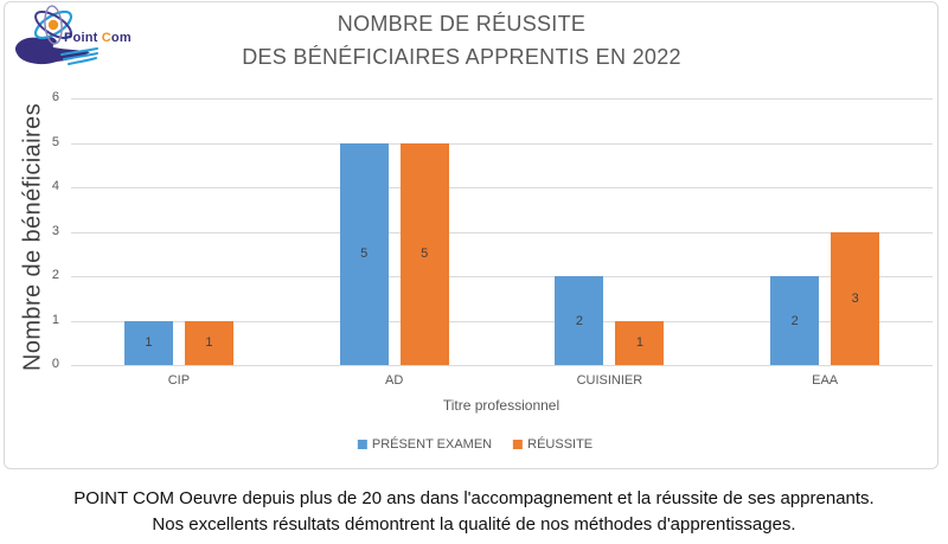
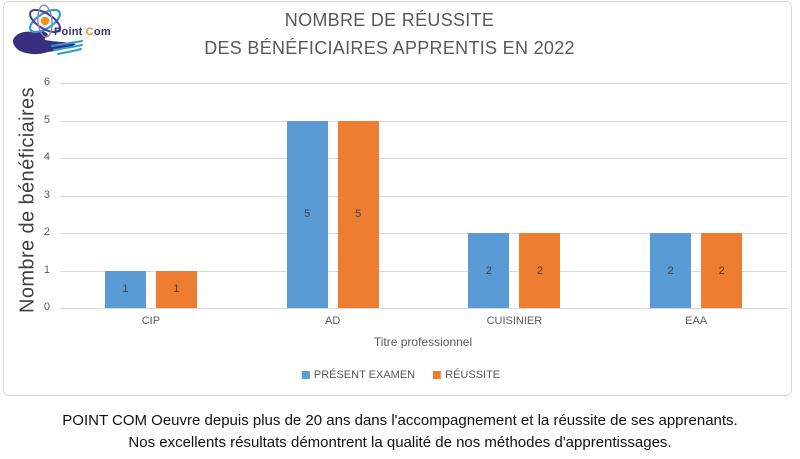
RÉUSSITE/CUISINIER: 1 -> 2
RÉUSSITE/EAA: 3 -> 2
